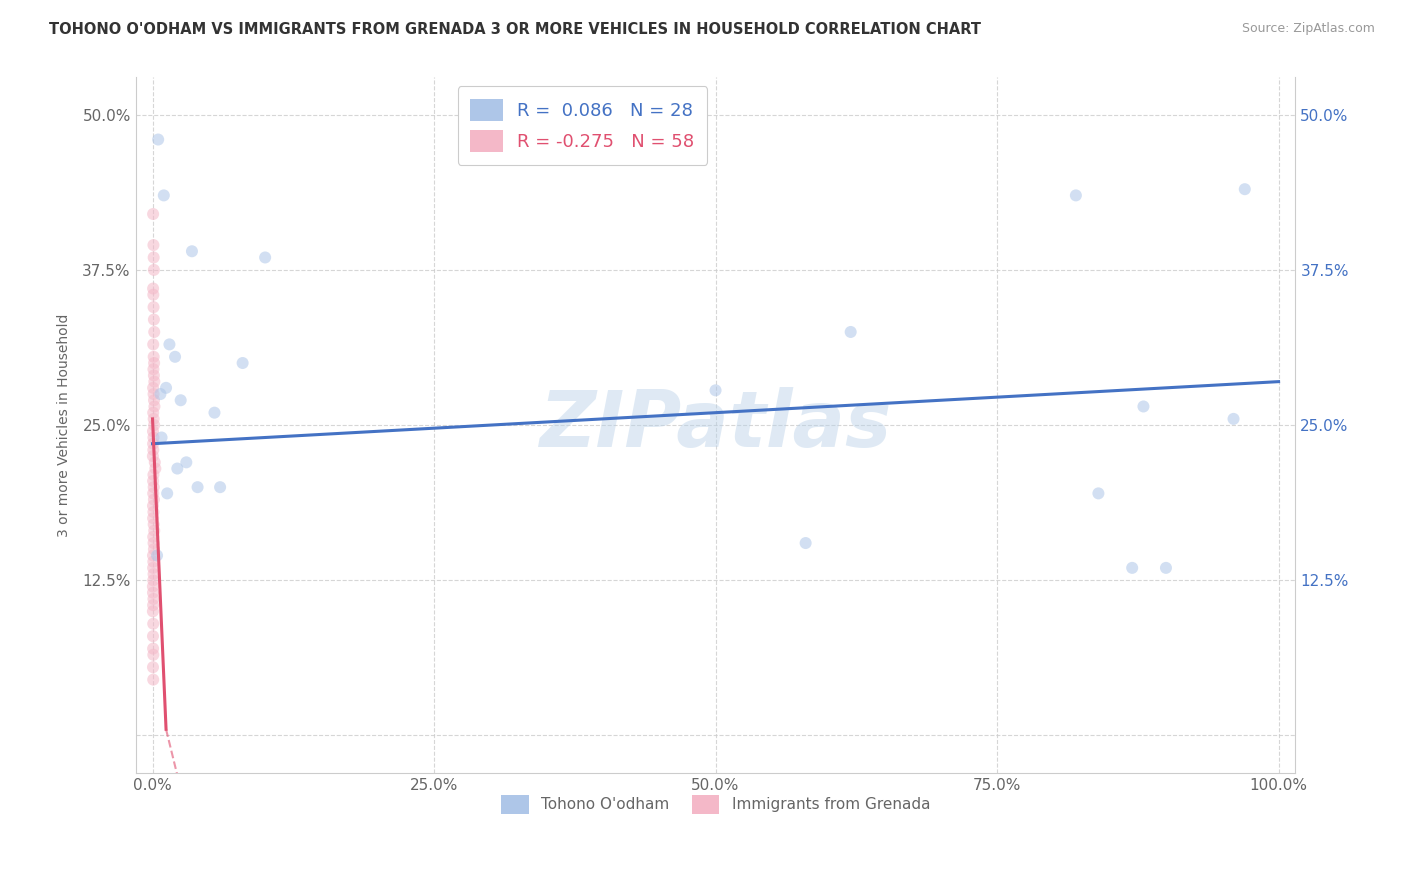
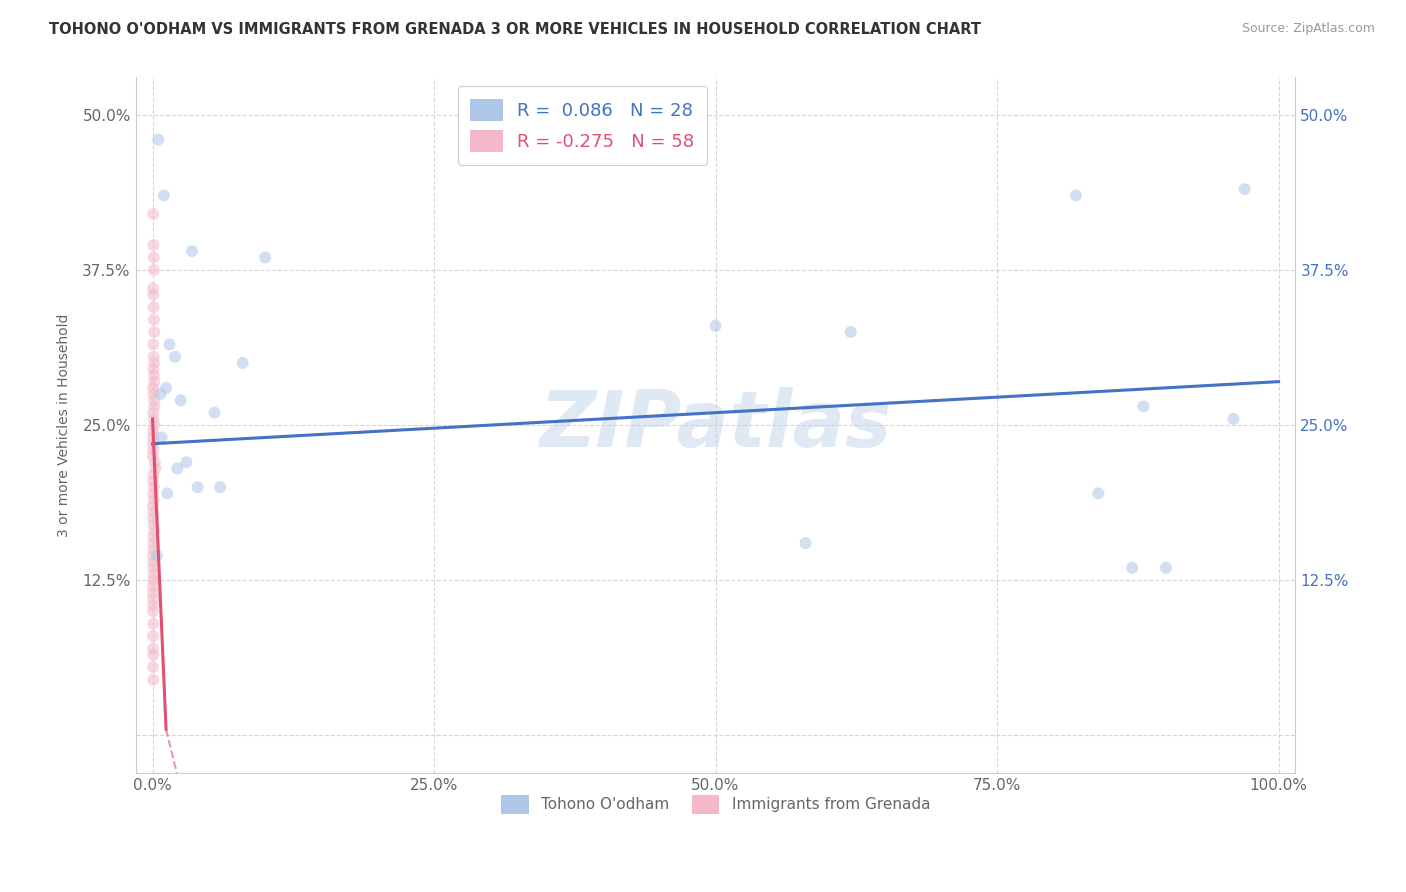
Tohono O'odham/50.0%: 27.8% -> 33.0%
